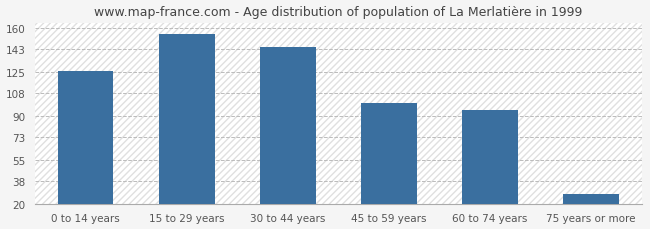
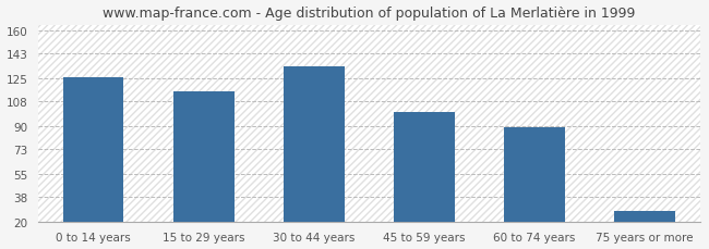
15 to 29 years: 155 -> 115
30 to 44 years: 145 -> 134
60 to 74 years: 95 -> 89
